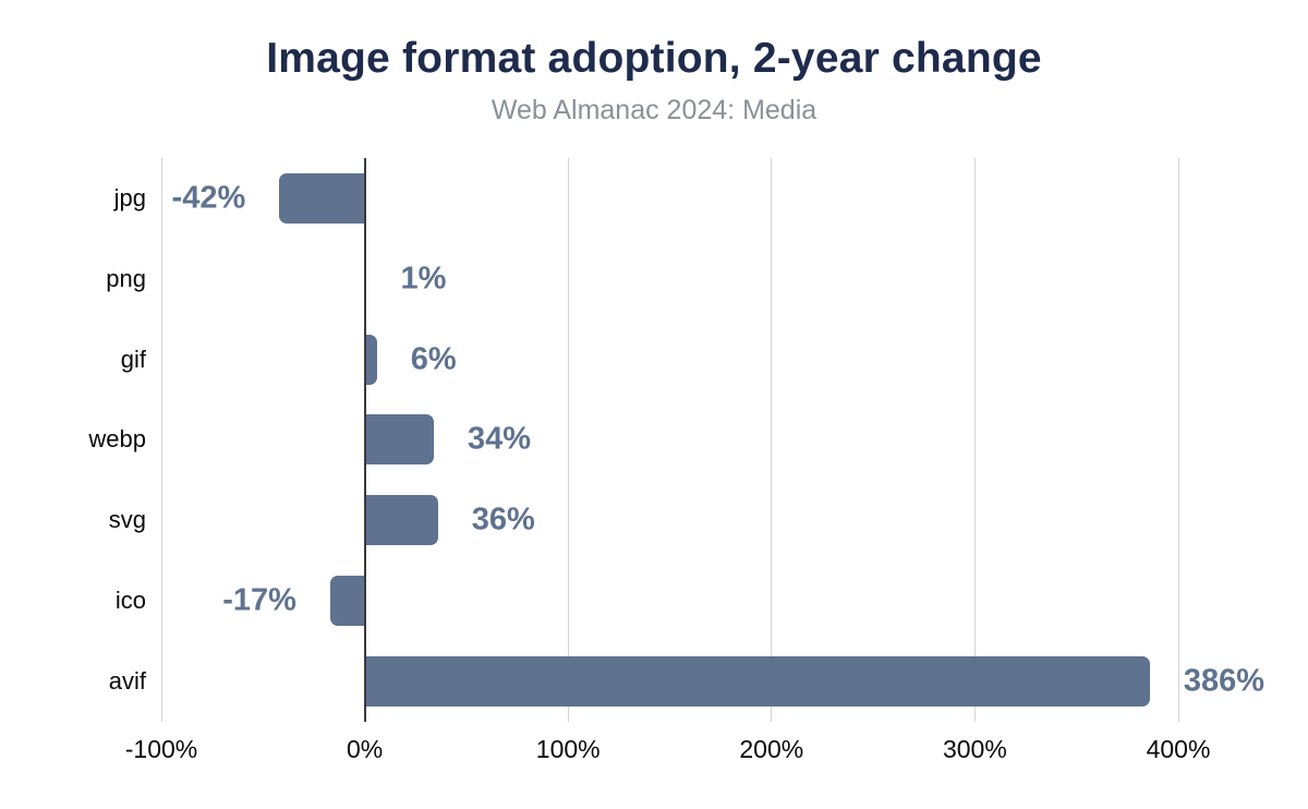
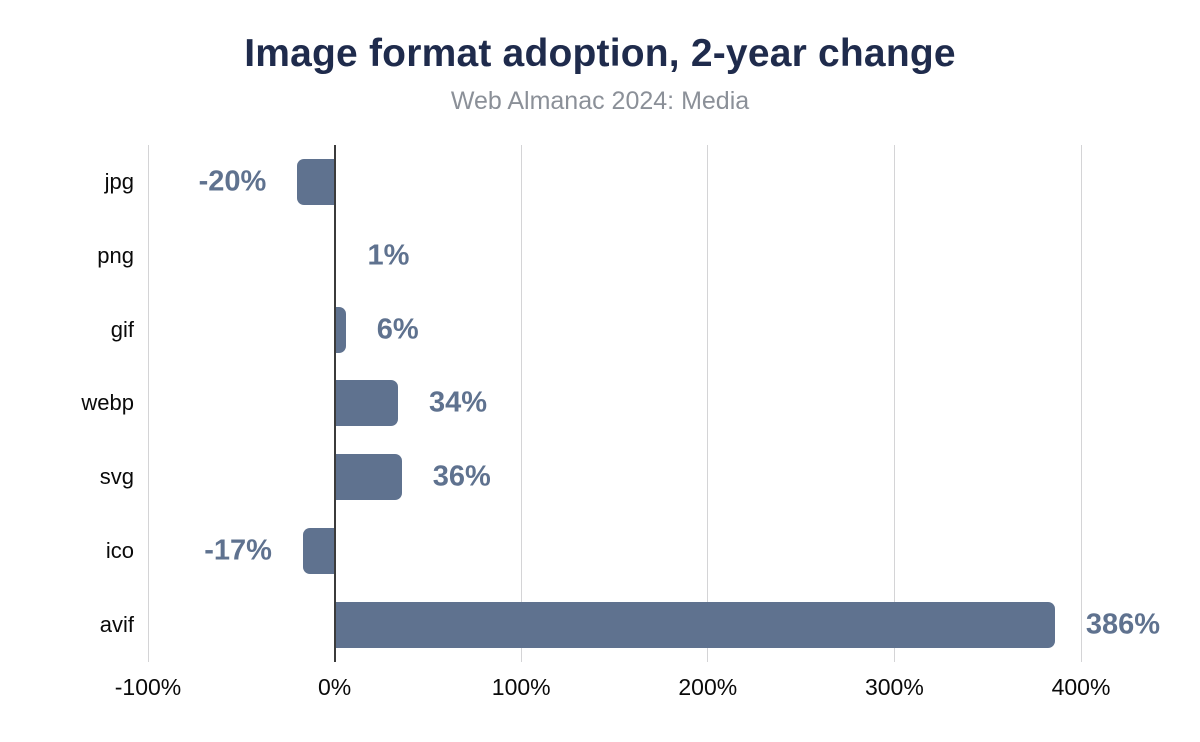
jpg: -42% -> -20%
